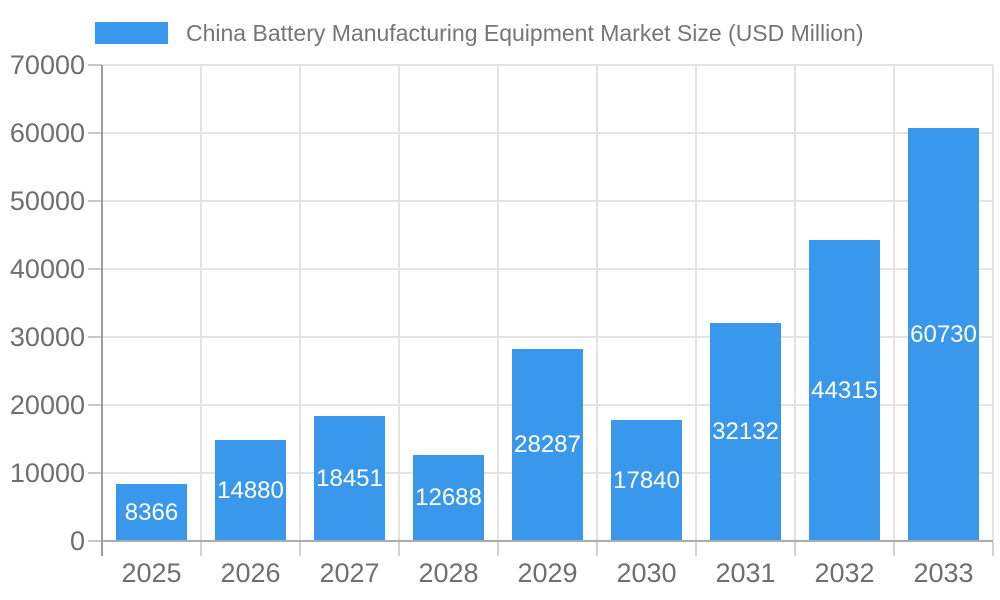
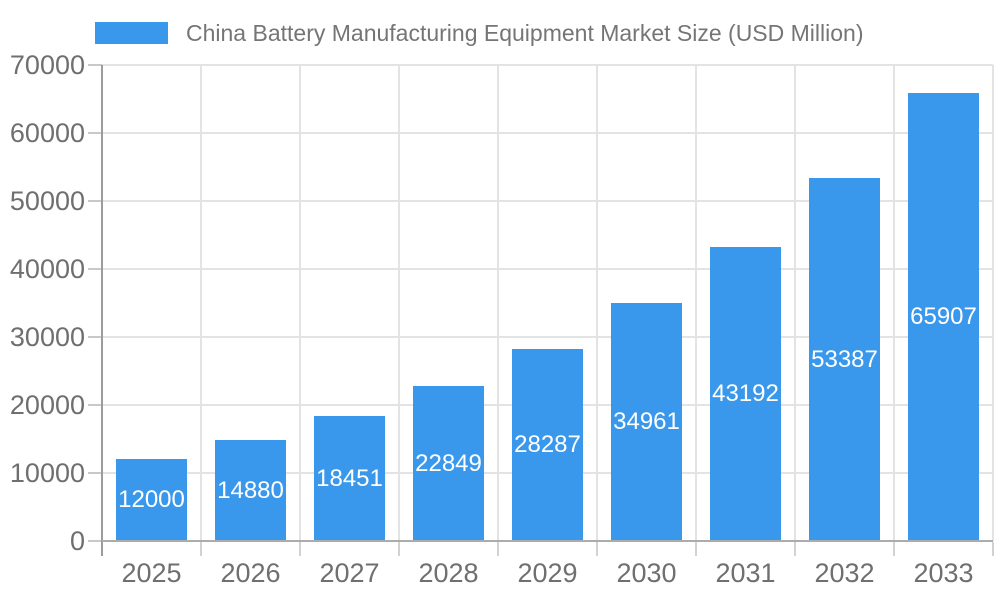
2025: 8366 -> 12000
2028: 12688 -> 22849
2030: 17840 -> 34961
2031: 32132 -> 43192
2032: 44315 -> 53387
2033: 60730 -> 65907
